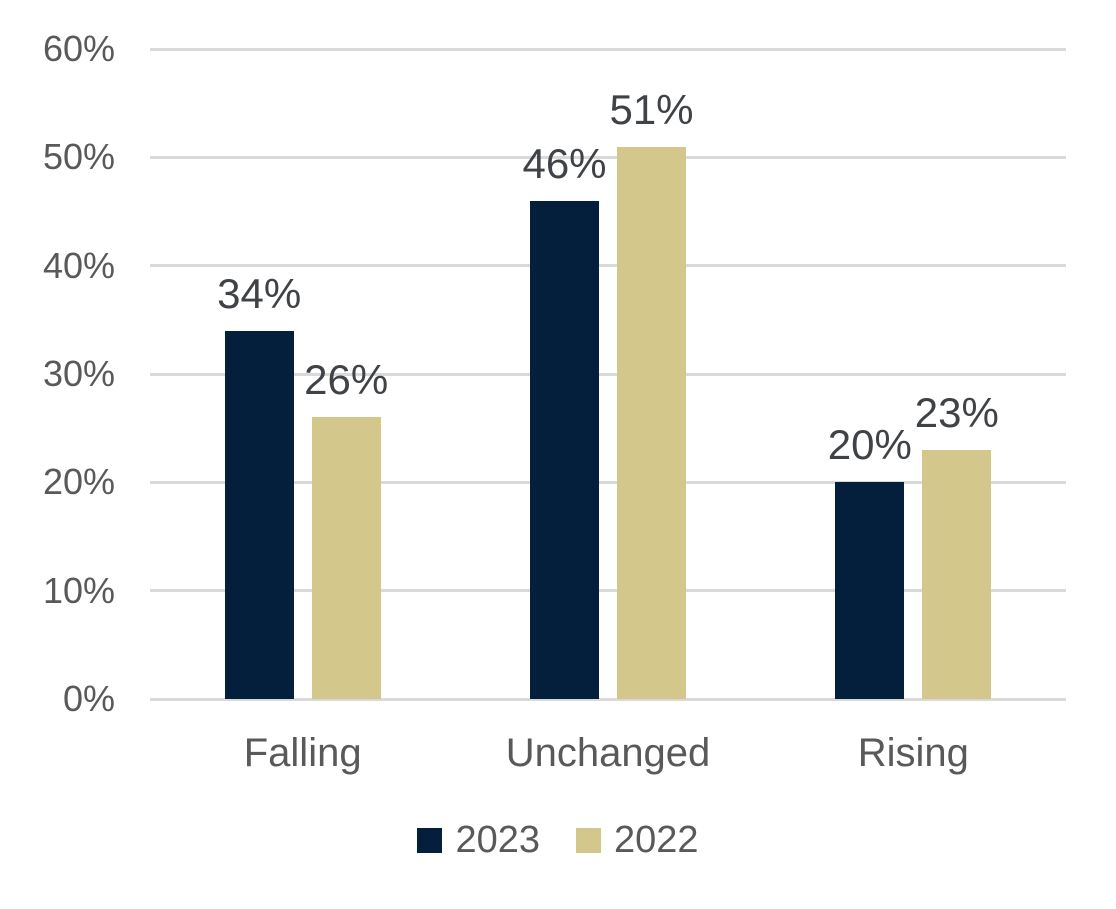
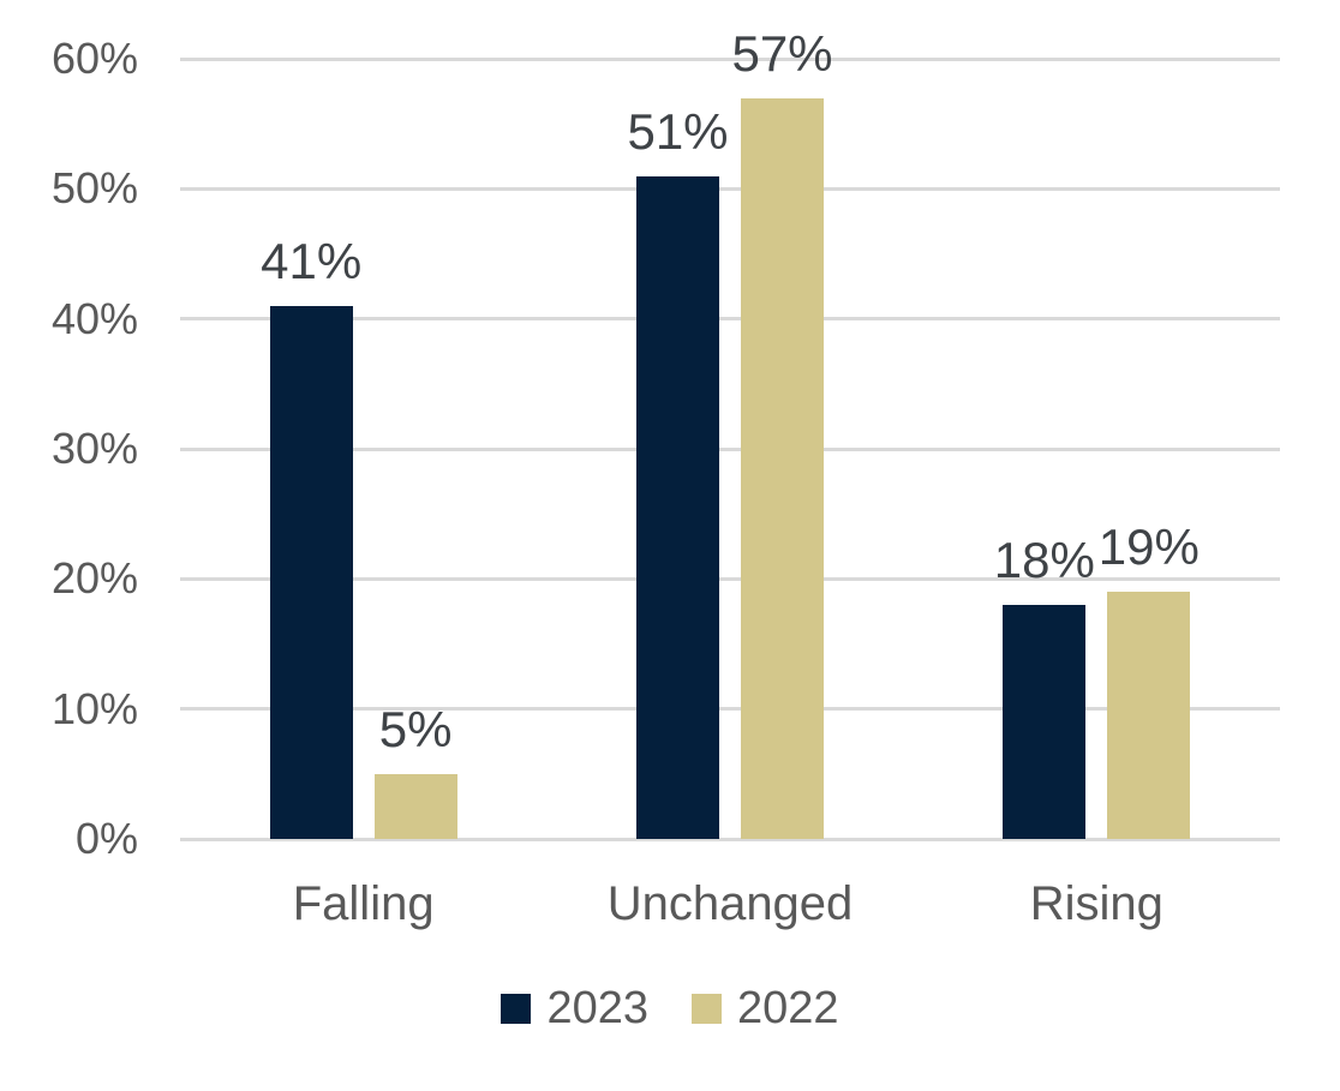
2023/Falling: 34% -> 41%
2022/Falling: 26% -> 5%
2023/Unchanged: 46% -> 51%
2022/Unchanged: 51% -> 57%
2023/Rising: 20% -> 18%
2022/Rising: 23% -> 19%
